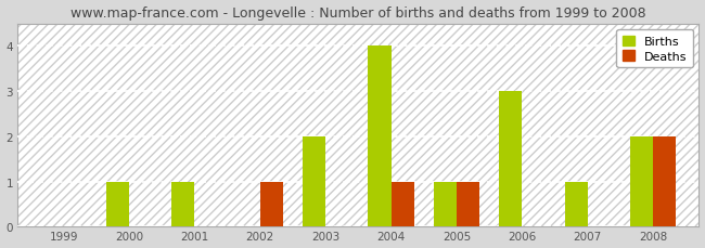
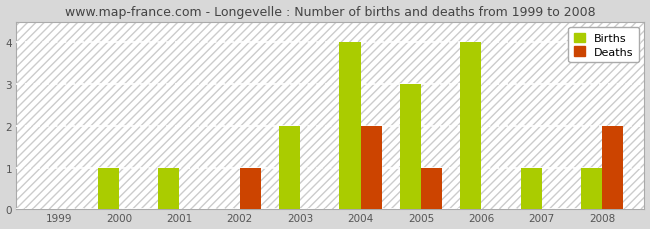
Deaths/2004: 1 -> 2
Births/2005: 1 -> 3
Births/2006: 3 -> 4
Births/2008: 2 -> 1
